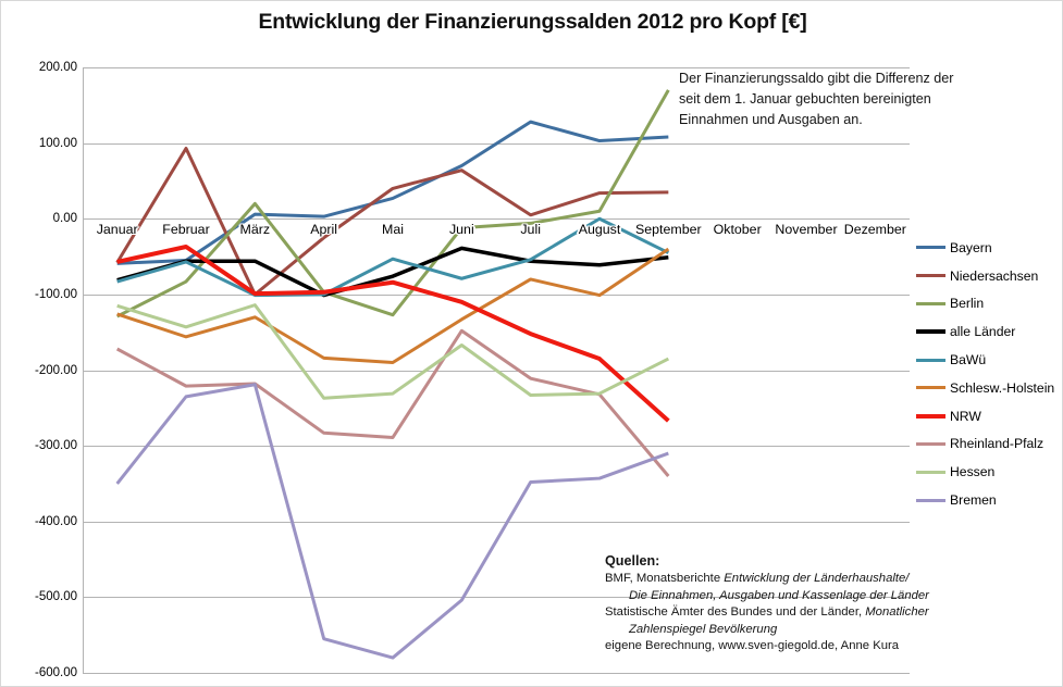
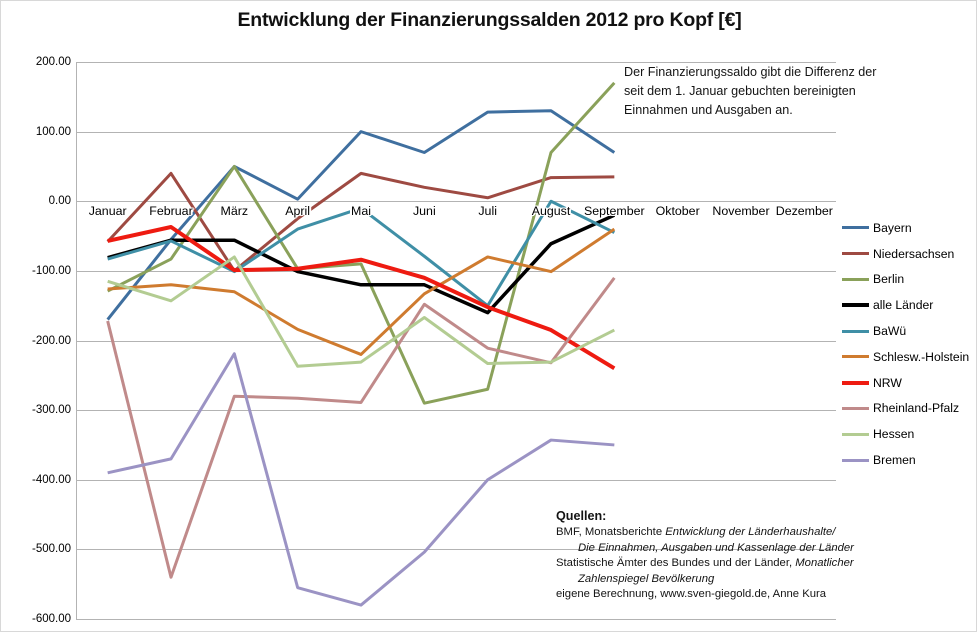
Bayern/Januar: -60 -> -170
Bremen/Januar: -350 -> -390
Niedersachsen/Februar: 90 -> 40
Schlesw.-Holstein/Februar: -160 -> -120
Rheinland-Pfalz/Februar: -220 -> -540
Bremen/Februar: -240 -> -370
Bayern/März: 10 -> 50
Berlin/März: 20 -> 50
Rheinland-Pfalz/März: -220 -> -280
Hessen/März: -110 -> -80
BaWü/April: -100 -> -40
Bayern/Mai: 30 -> 100
Berlin/Mai: -130 -> -90
alle Länder/Mai: -80 -> -120
BaWü/Mai: -50 -> -10
Schlesw.-Holstein/Mai: -190 -> -220
Niedersachsen/Juni: 60 -> 20
Berlin/Juni: -10 -> -290
alle Länder/Juni: -40 -> -120
Berlin/Juli: -10 -> -270
alle Länder/Juli: -60 -> -160
BaWü/Juli: -50 -> -150
Bremen/Juli: -350 -> -400
Bayern/August: 100 -> 130
Berlin/August: 10 -> 70
Bayern/September: 110 -> 70
alle Länder/September: -50 -> -20
NRW/September: -270 -> -240
Rheinland-Pfalz/September: -340 -> -110
Bremen/September: -310 -> -350
